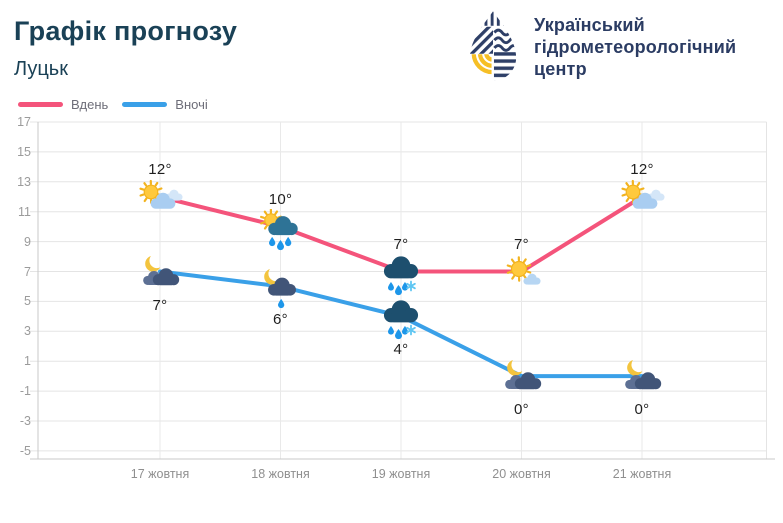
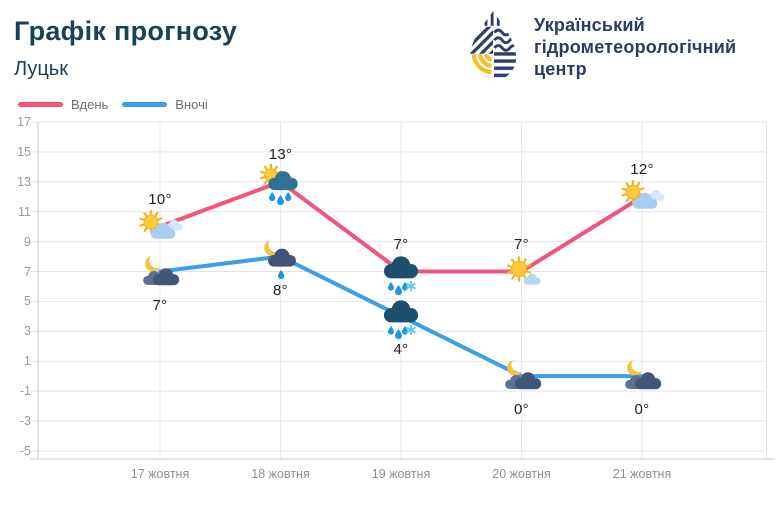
Вдень/17 жовтня: 12° -> 10°
Вдень/18 жовтня: 10° -> 13°
Вночі/18 жовтня: 6° -> 8°
